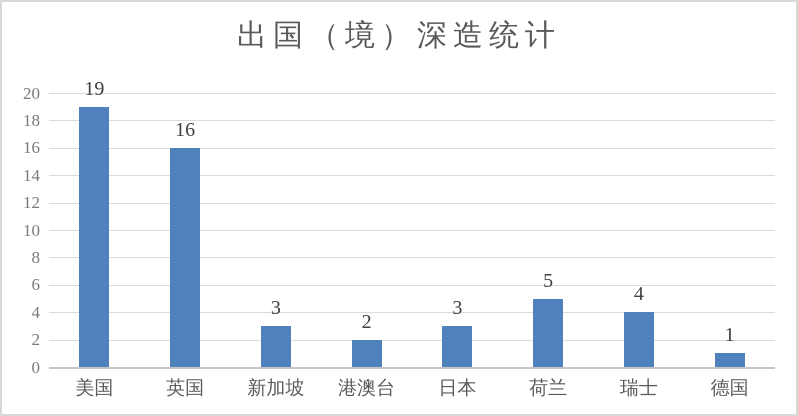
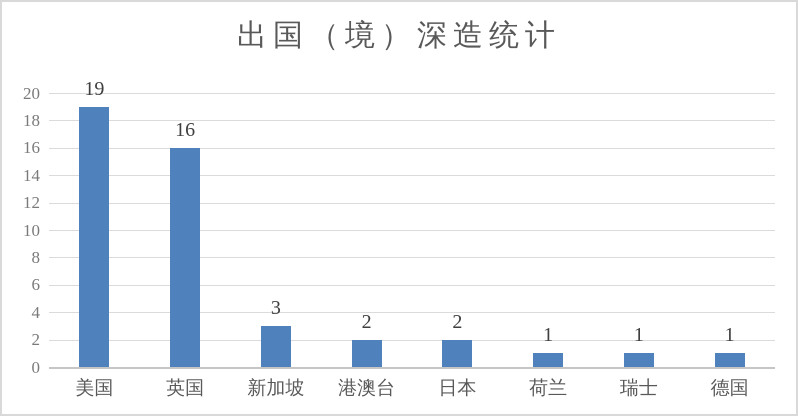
日本: 3 -> 2
荷兰: 5 -> 1
瑞士: 4 -> 1
